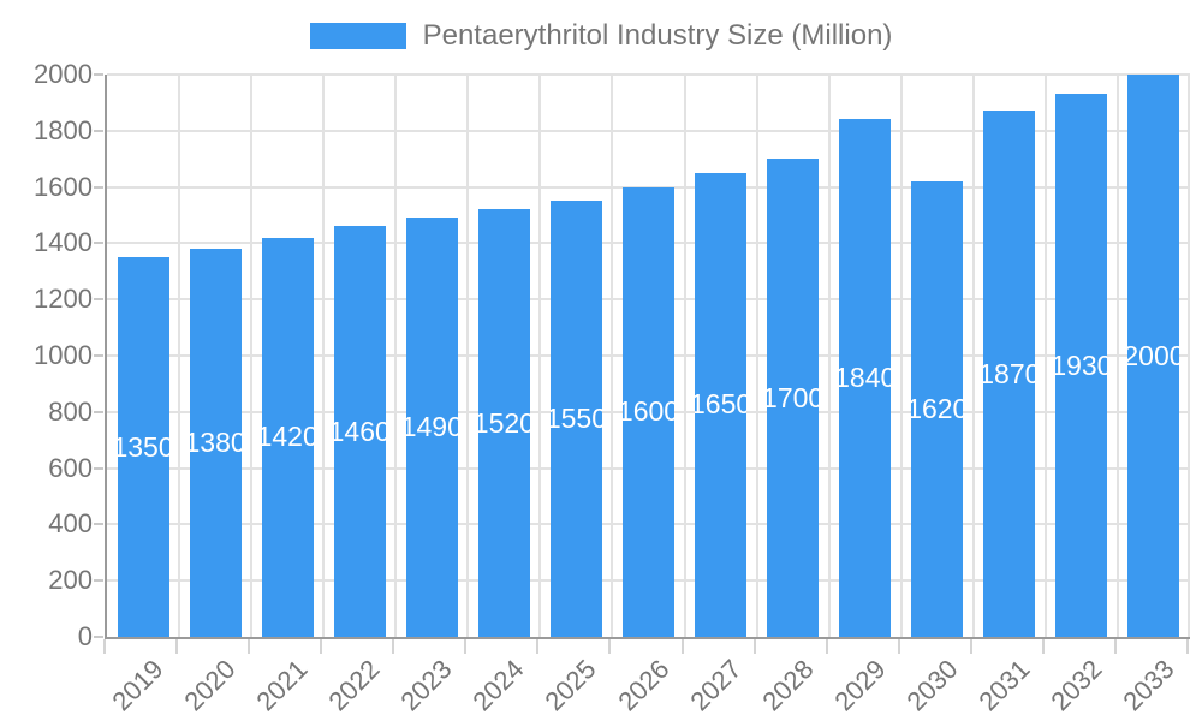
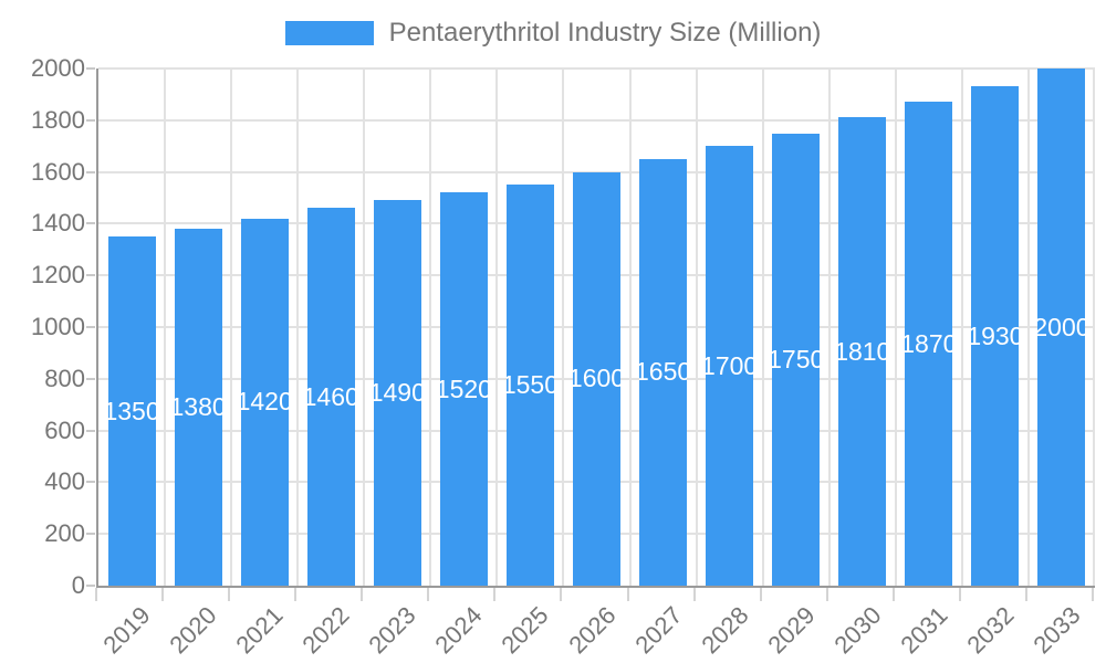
2029: 1840 -> 1750
2030: 1620 -> 1810
